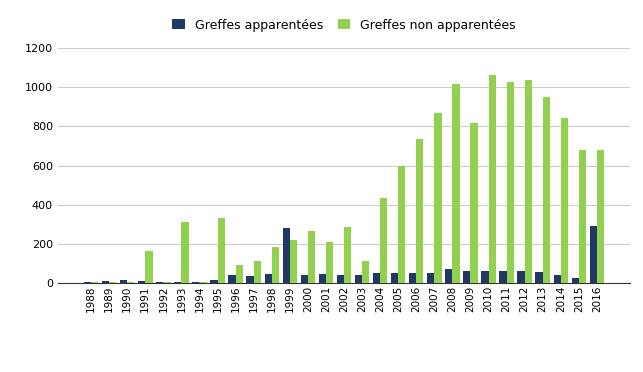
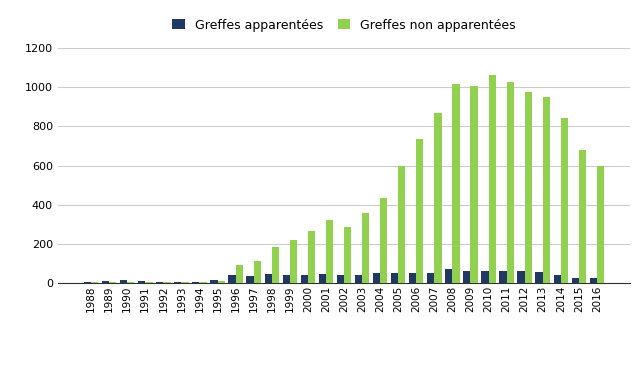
Greffes non apparentées/1991: 160 -> 0
Greffes non apparentées/1993: 310 -> 0
Greffes non apparentées/1995: 330 -> 10
Greffes apparentées/1999: 280 -> 40
Greffes non apparentées/2001: 210 -> 320
Greffes non apparentées/2003: 110 -> 360
Greffes non apparentées/2009: 820 -> 1000
Greffes non apparentées/2012: 1040 -> 980
Greffes apparentées/2016: 290 -> 20
Greffes non apparentées/2016: 680 -> 600
